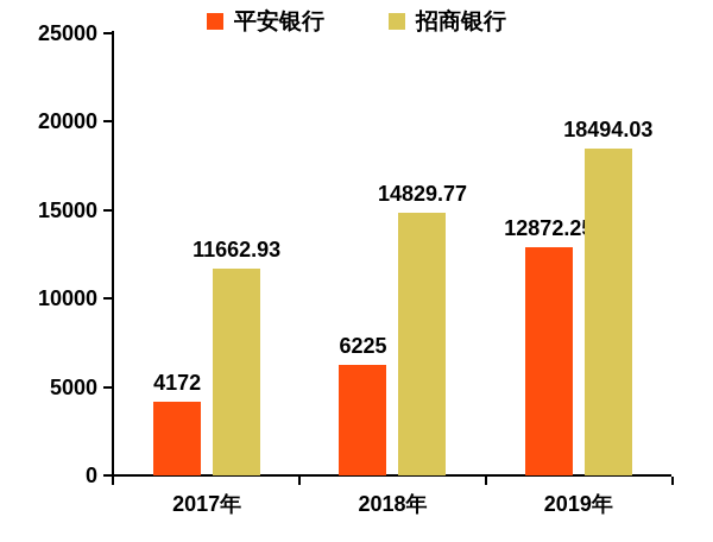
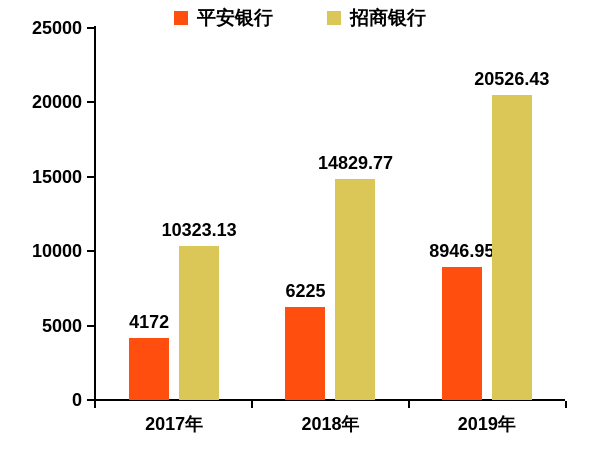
招商银行/2017年: 11662.93 -> 10323.13
平安银行/2019年: 12872.25 -> 8946.95
招商银行/2019年: 18494.03 -> 20526.43
